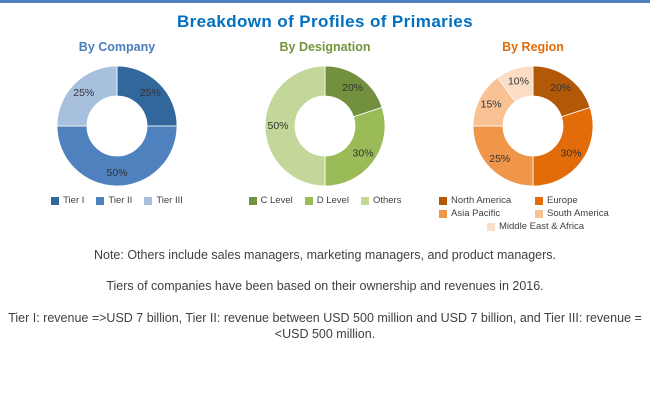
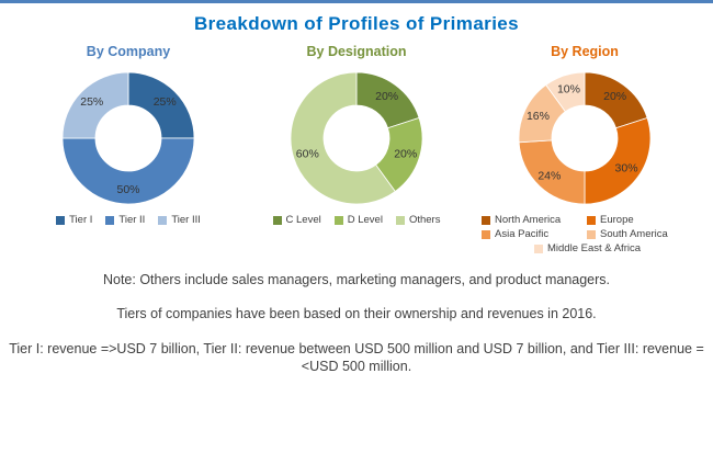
By Designation/D Level: 30% -> 20%
By Designation/Others: 50% -> 60%
By Region/Asia Pacific: 25% -> 24%
By Region/South America: 15% -> 16%
